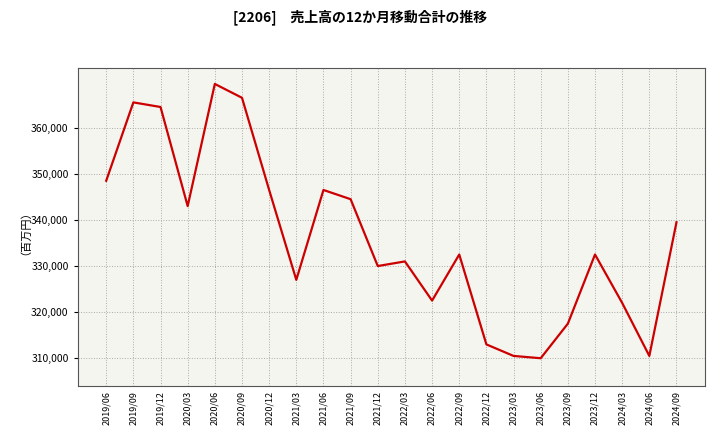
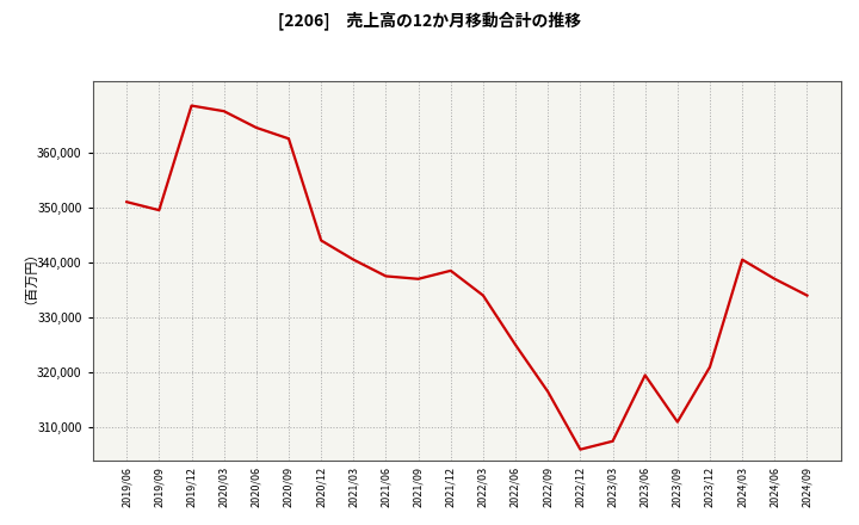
2019/06: 348,500 -> 351,000
2019/09: 365,500 -> 349,500
2019/12: 364,500 -> 368,500
2020/03: 343,000 -> 367,500
2020/06: 369,500 -> 364,500
2020/09: 366,500 -> 362,500
2020/12: 346,500 -> 344,000
2021/03: 327,000 -> 340,500
2021/06: 346,500 -> 337,500
2021/09: 344,500 -> 337,000
2021/12: 330,000 -> 338,500
2022/03: 331,000 -> 334,000
2022/06: 322,500 -> 325,000
2022/09: 332,500 -> 316,500
2022/12: 313,000 -> 306,000
2023/03: 310,500 -> 307,500
2023/06: 310,000 -> 319,500
2023/09: 317,500 -> 311,000
2023/12: 332,500 -> 321,000
2024/03: 322,000 -> 340,500
2024/06: 310,500 -> 337,000
2024/09: 339,500 -> 334,000
